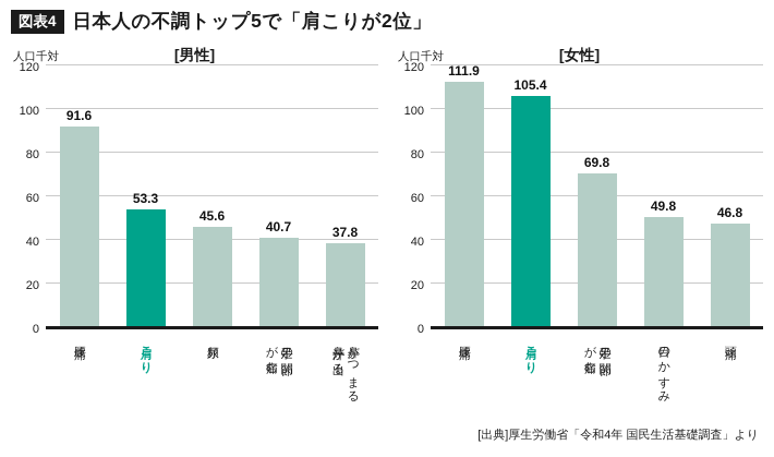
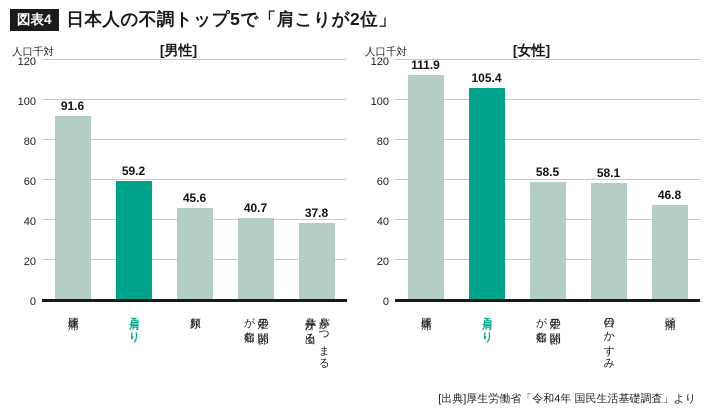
[男性]/肩こり: 53.3 -> 59.2
[女性]/手足の関節が痛む: 69.8 -> 58.5
[女性]/目のかすみ: 49.8 -> 58.1
